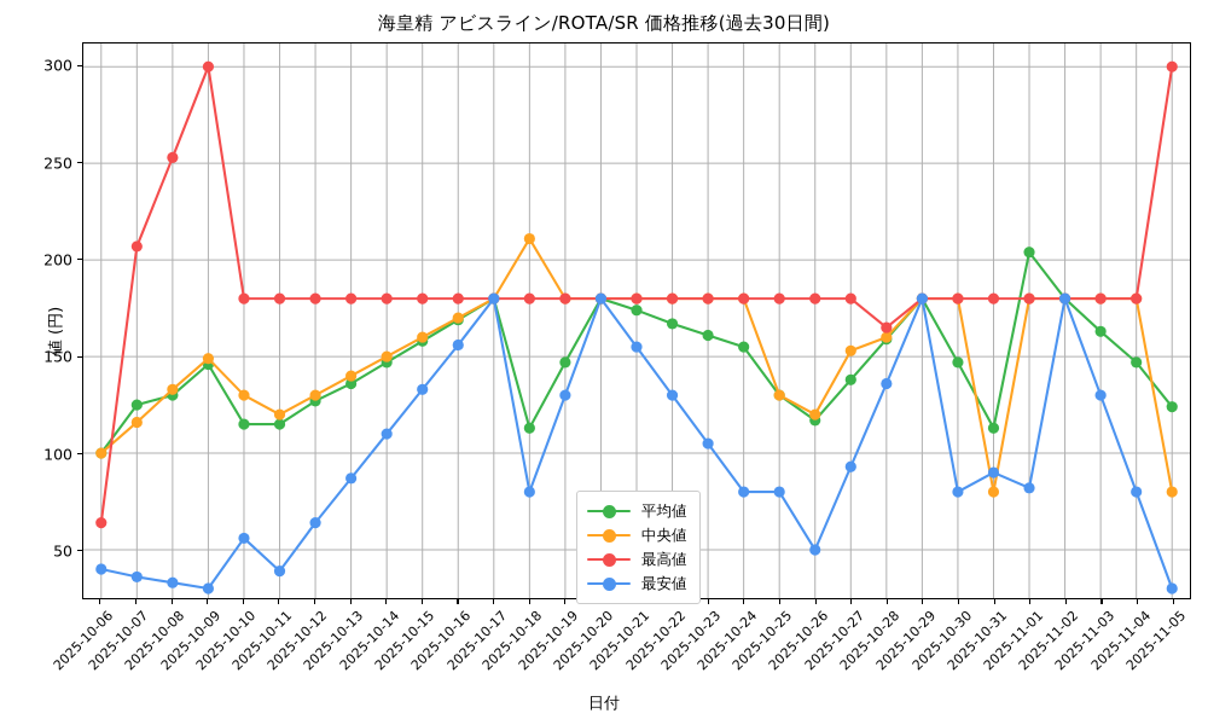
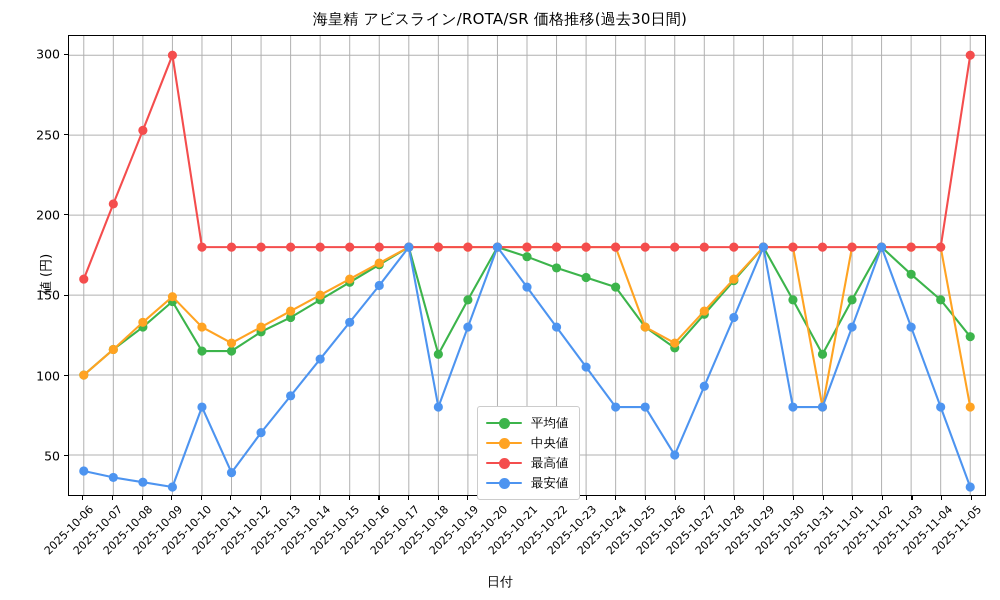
最高値/2025-10-06: 64 -> 160
平均値/2025-10-07: 125 -> 116
最安値/2025-10-10: 56 -> 80
中央値/2025-10-18: 211 -> 180
中央値/2025-10-27: 153 -> 140
最高値/2025-10-28: 165 -> 180
最安値/2025-10-31: 90 -> 80
平均値/2025-11-01: 204 -> 147
最安値/2025-11-01: 82 -> 130
